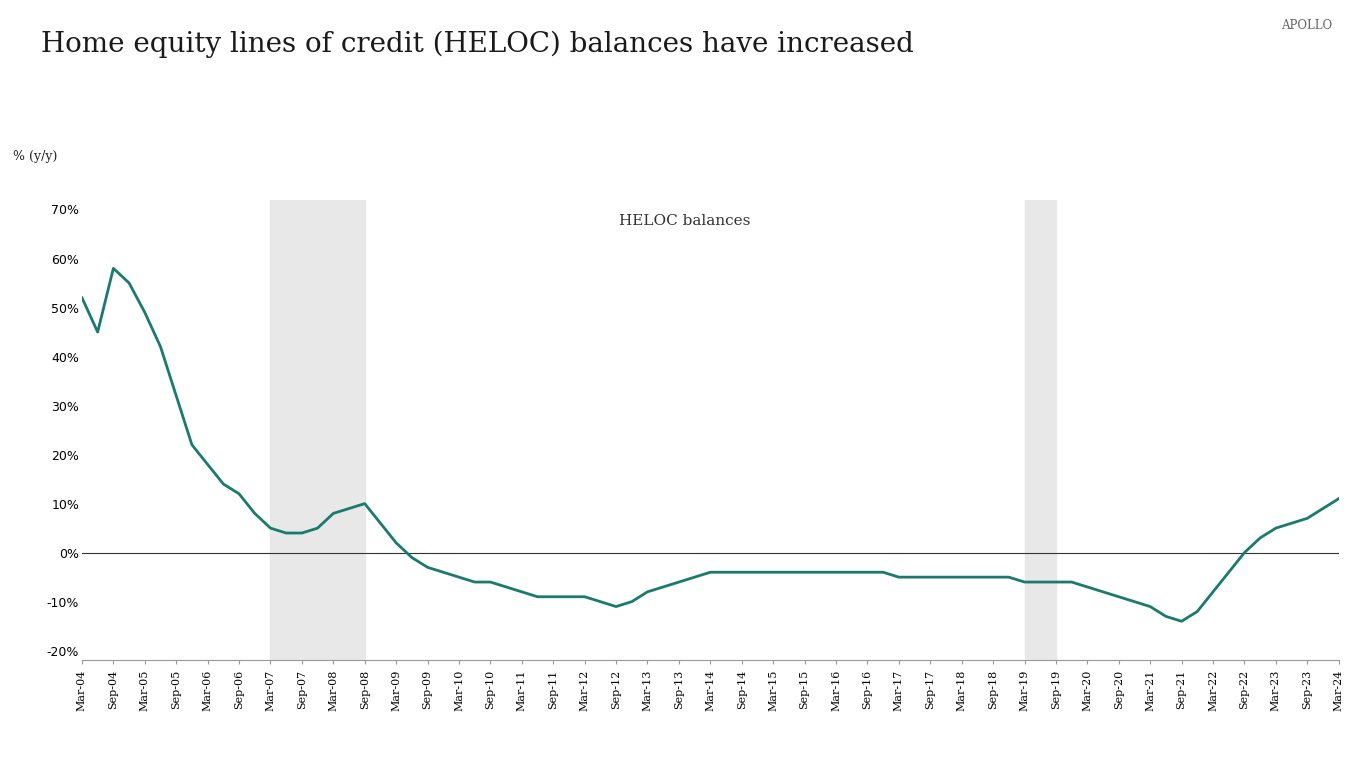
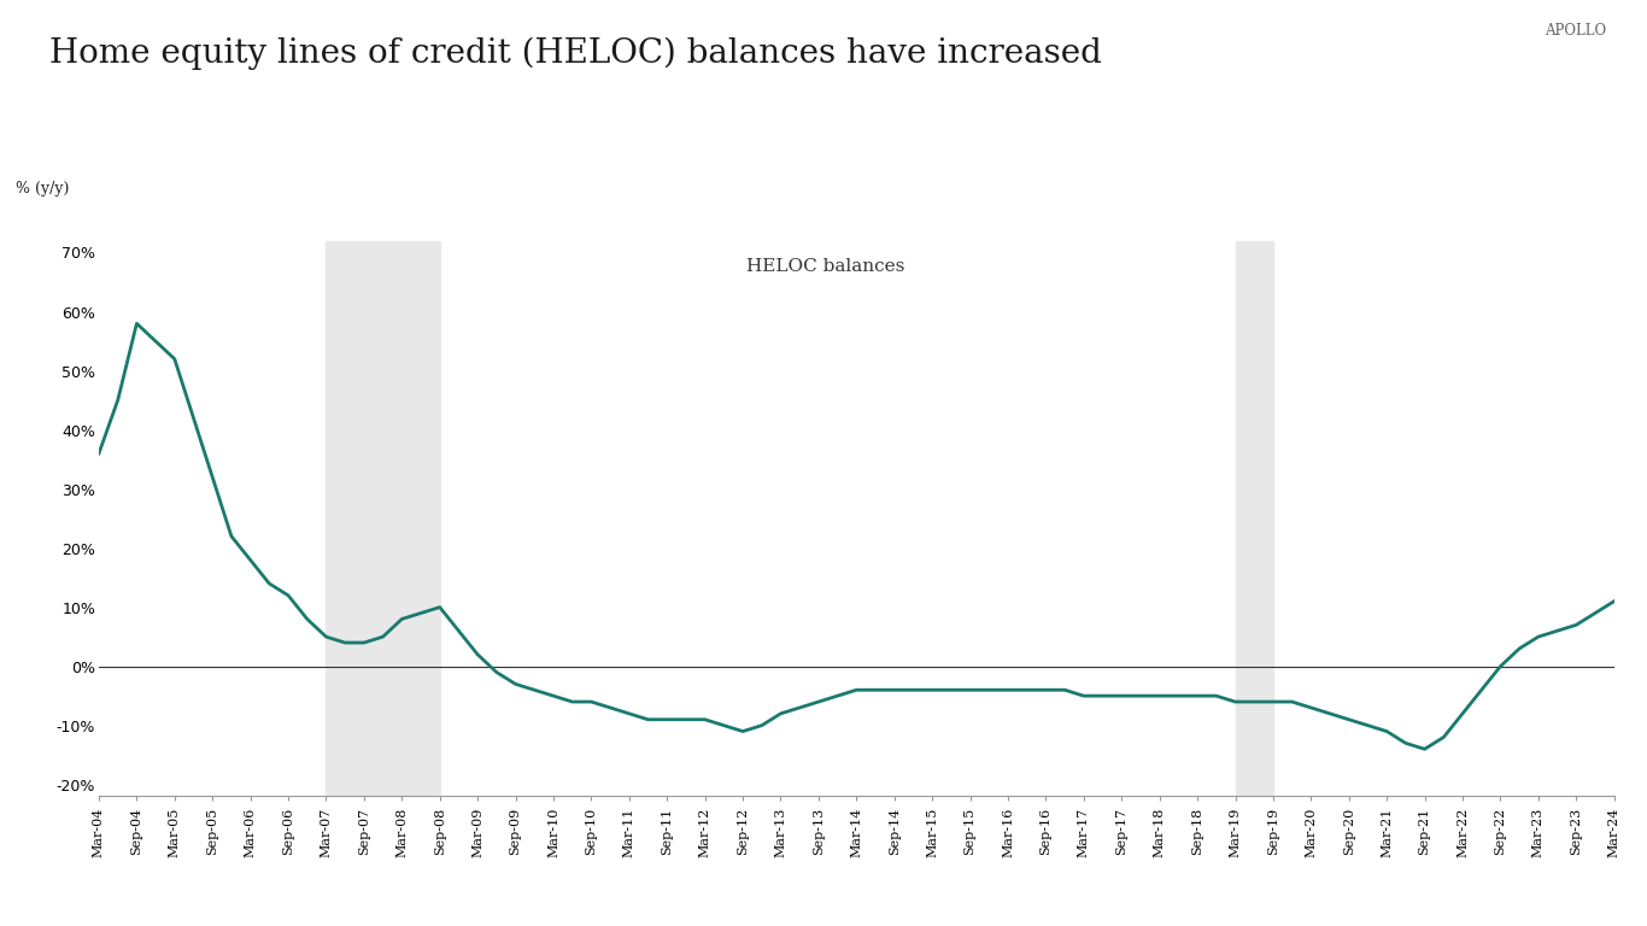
Mar-04: 52% -> 36%
Mar-05: 49% -> 52%
